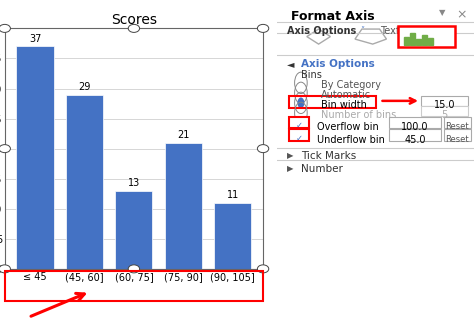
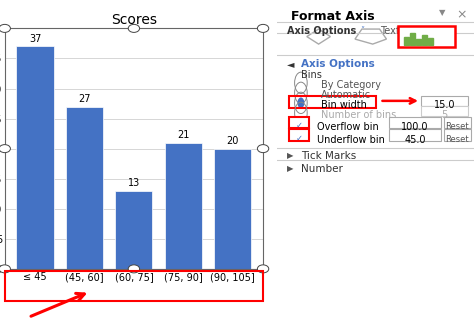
(45, 60]: 29 -> 27
(90, 105]: 11 -> 20
